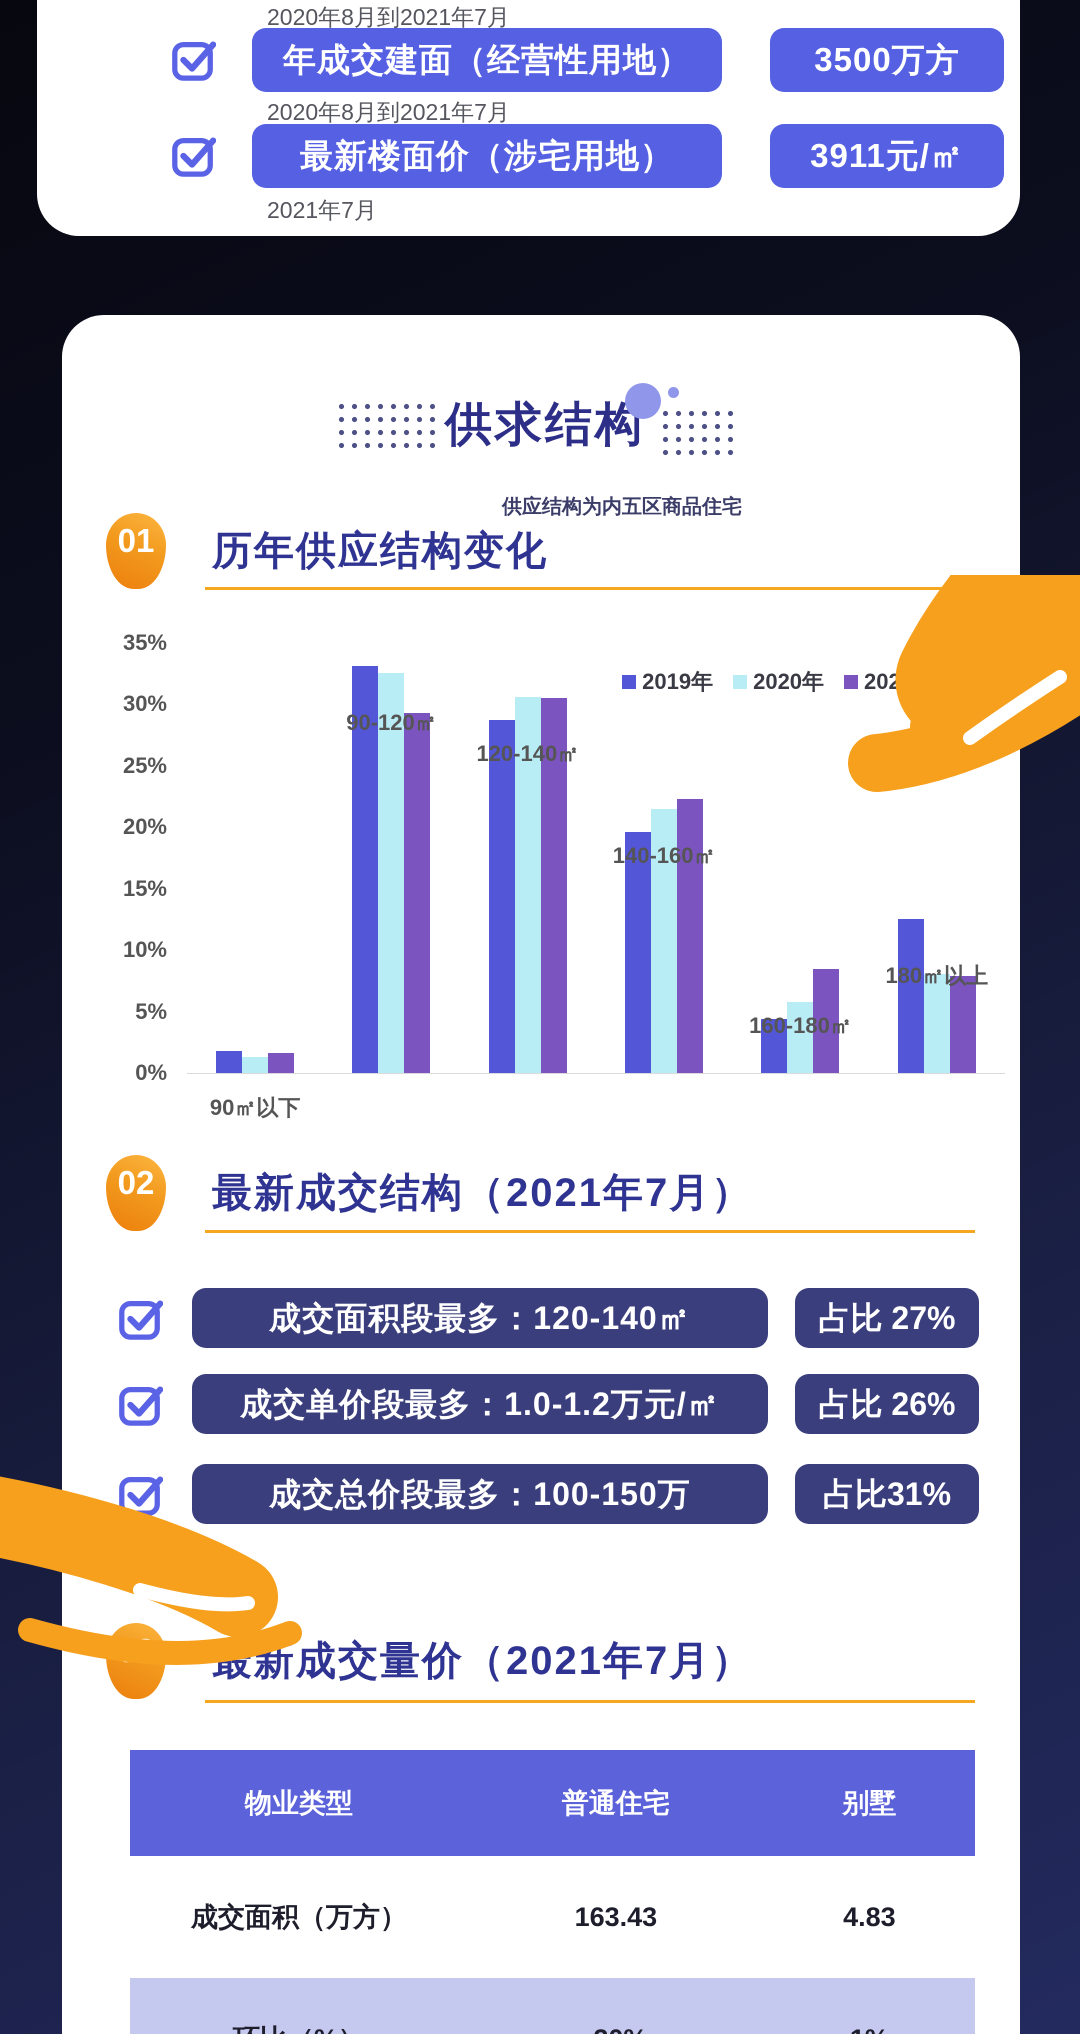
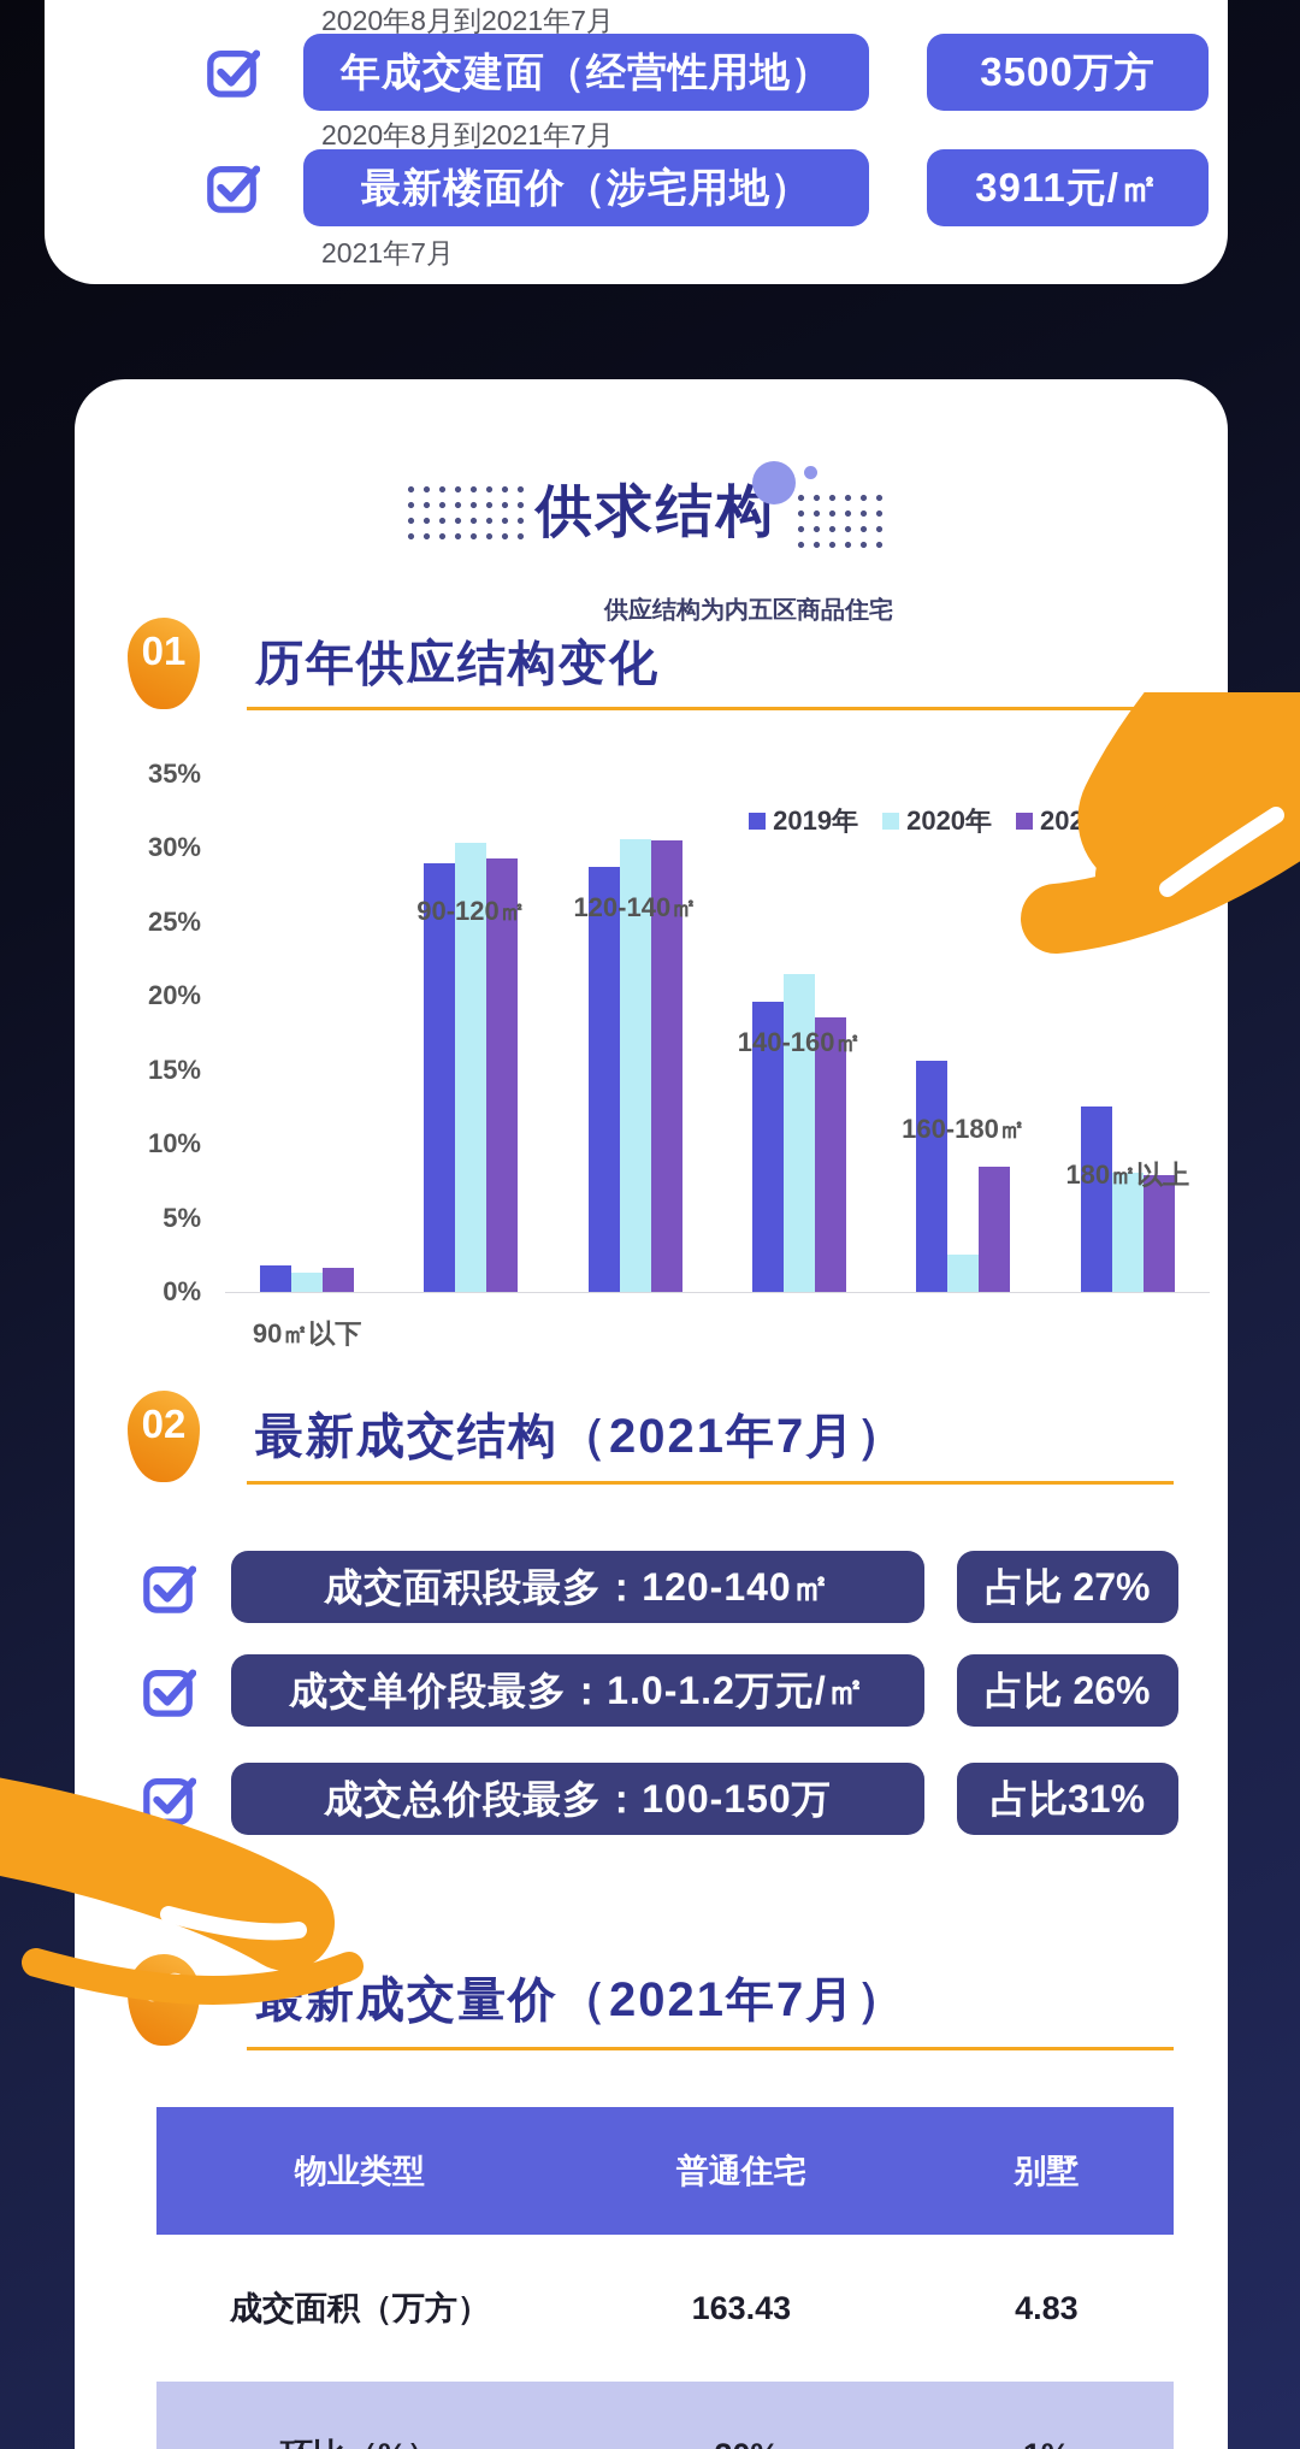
2019年/90-120㎡: 33.1% -> 29.0%
2020年/90-120㎡: 32.6% -> 30.4%
2021年/140-160㎡: 22.3% -> 18.6%
2019年/160-180㎡: 4.4% -> 15.6%
2020年/160-180㎡: 5.8% -> 2.5%
